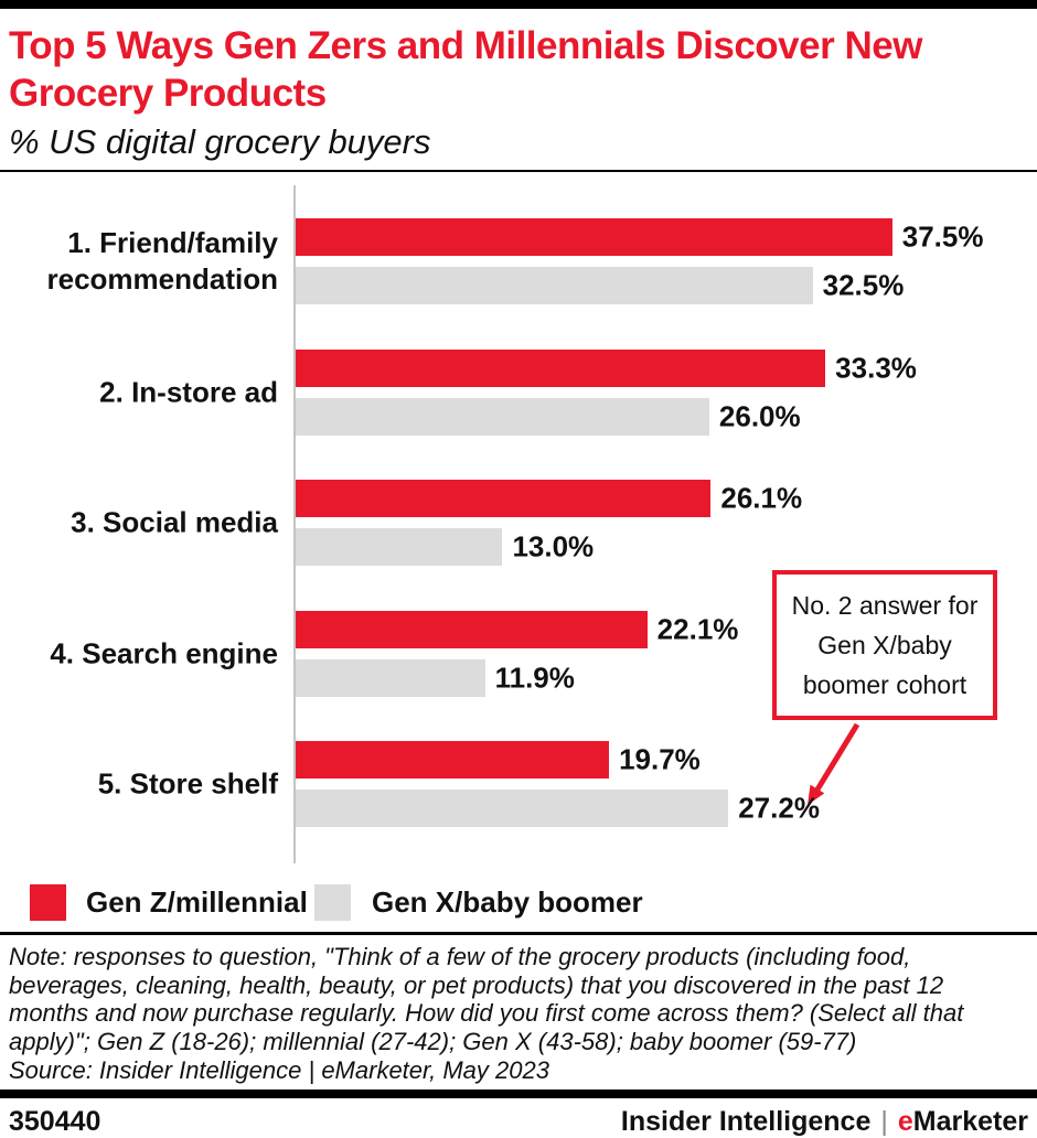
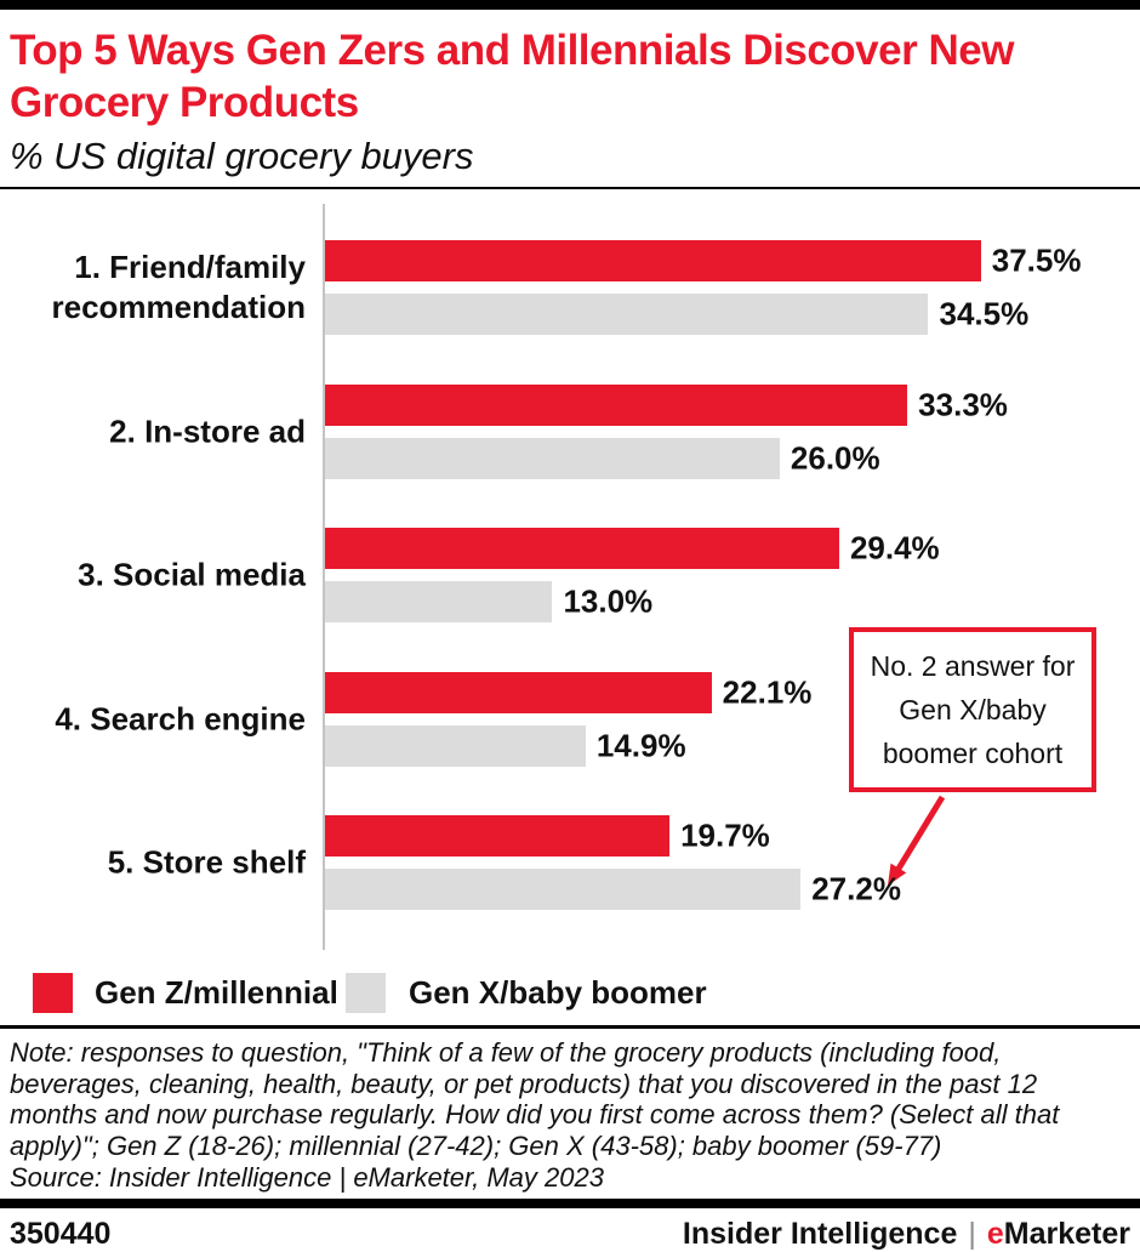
Gen X/baby boomer/1. Friend/family recommendation: 32.5% -> 34.5%
Gen Z/millennial/3. Social media: 26.1% -> 29.4%
Gen X/baby boomer/4. Search engine: 11.9% -> 14.9%
